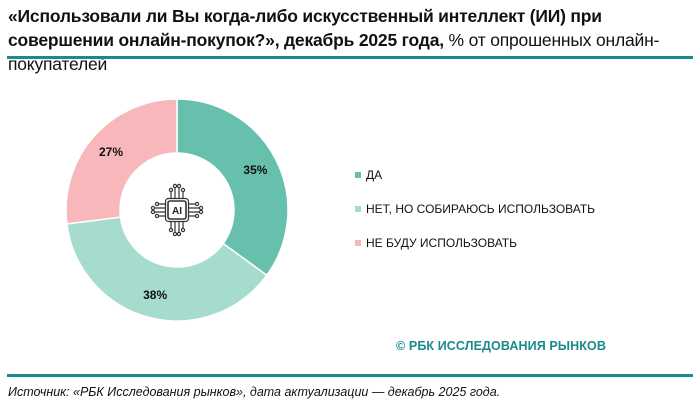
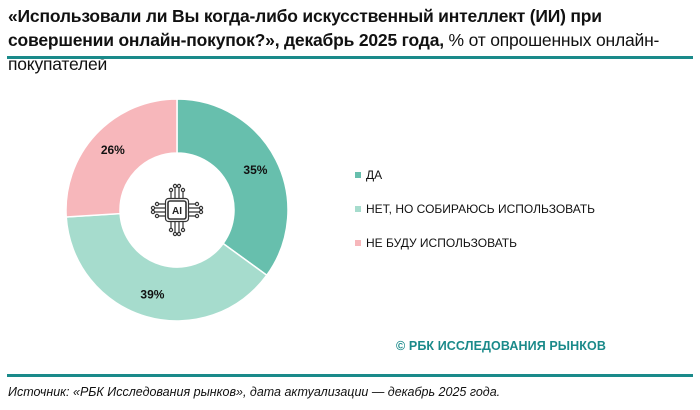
НЕТ, НО СОБИРАЮСЬ ИСПОЛЬЗОВАТЬ: 38% -> 39%
НЕ БУДУ ИСПОЛЬЗОВАТЬ: 27% -> 26%
